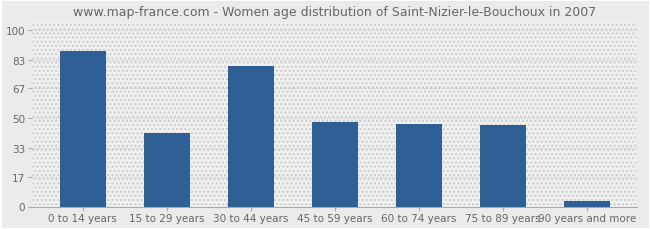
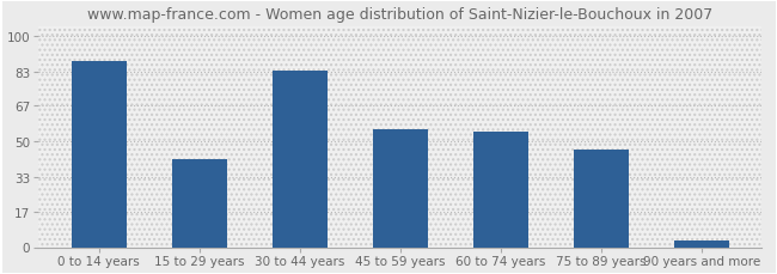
30 to 44 years: 80 -> 84
45 to 59 years: 48 -> 56
60 to 74 years: 47 -> 55
